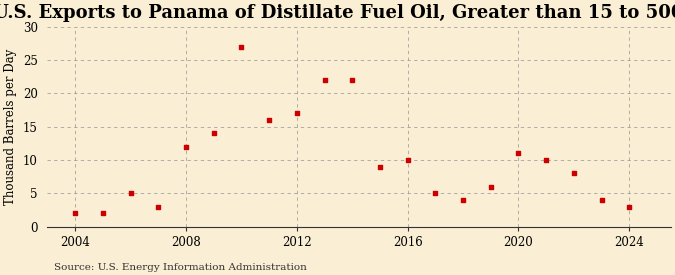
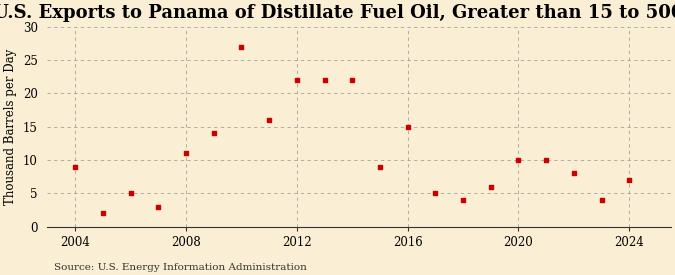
2004: 2 -> 9
2008: 12 -> 11
2012: 17 -> 22
2016: 10 -> 15
2020: 11 -> 10
2024: 3 -> 7
